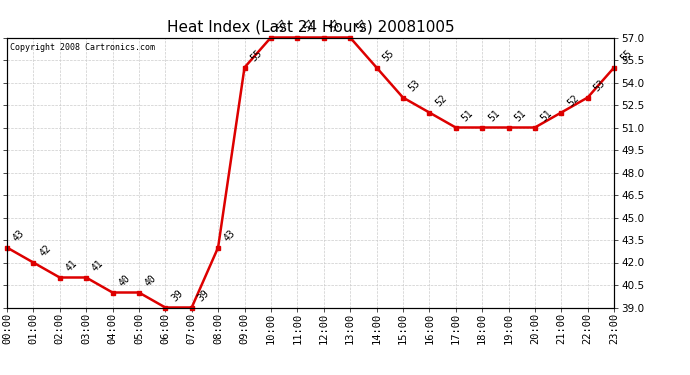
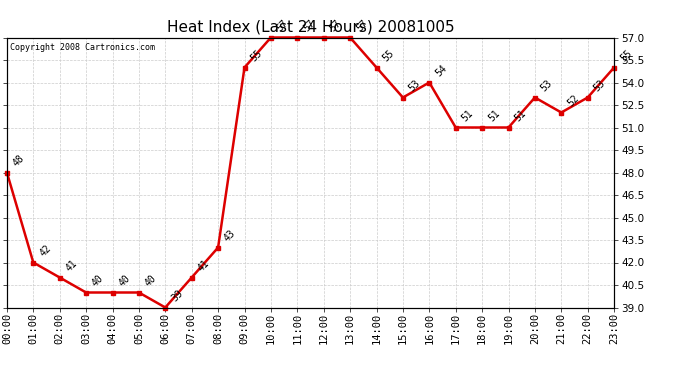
00:00: 43 -> 48
03:00: 41 -> 40
07:00: 39 -> 41
16:00: 52 -> 54
20:00: 51 -> 53
